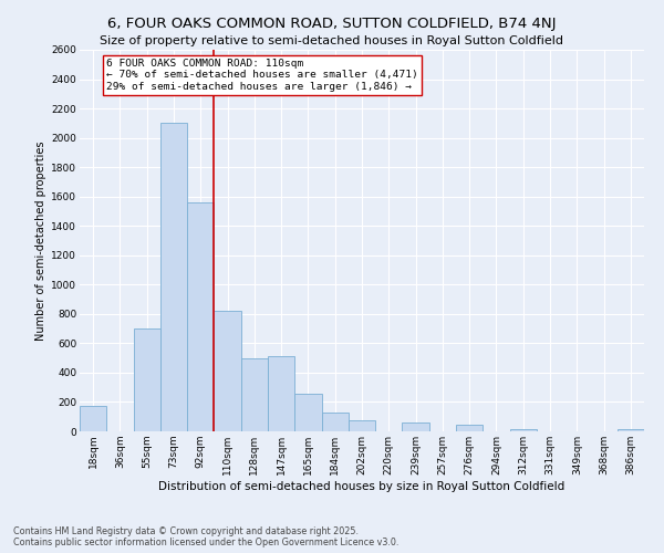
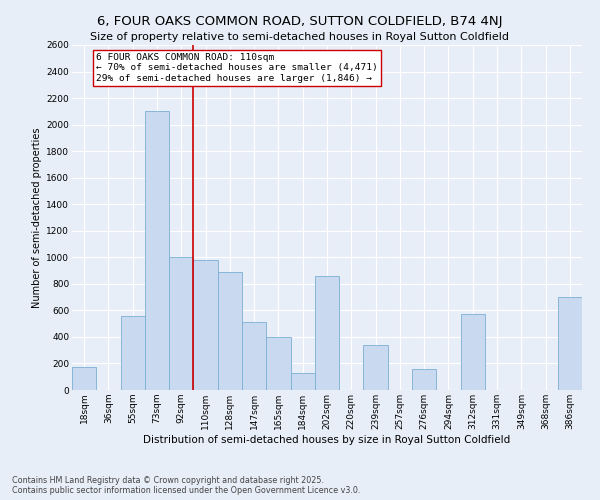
55sqm: 700 -> 560
92sqm: 1560 -> 1000
110sqm: 820 -> 980
128sqm: 500 -> 890
165sqm: 260 -> 400
202sqm: 80 -> 860
239sqm: 60 -> 340
276sqm: 40 -> 160
312sqm: 20 -> 570
386sqm: 20 -> 700
